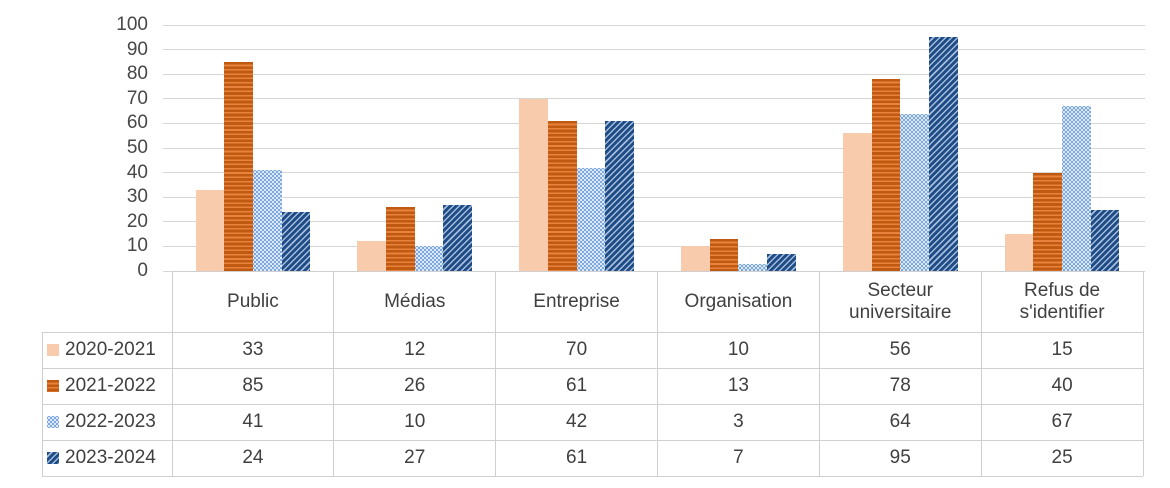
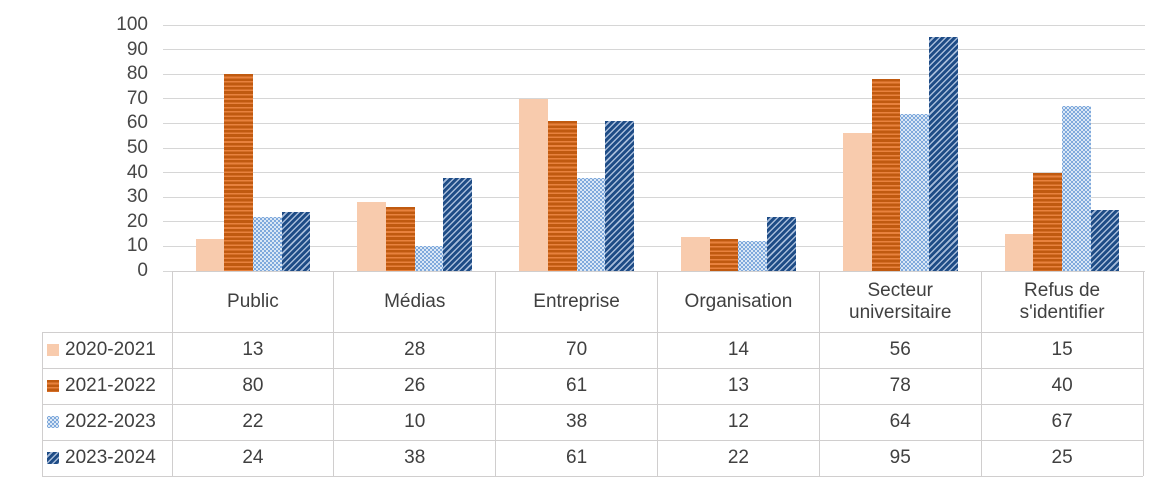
2020-2021/Public: 33 -> 13
2021-2022/Public: 85 -> 80
2022-2023/Public: 41 -> 22
2020-2021/Médias: 12 -> 28
2023-2024/Médias: 27 -> 38
2022-2023/Entreprise: 42 -> 38
2020-2021/Organisation: 10 -> 14
2022-2023/Organisation: 3 -> 12
2023-2024/Organisation: 7 -> 22
